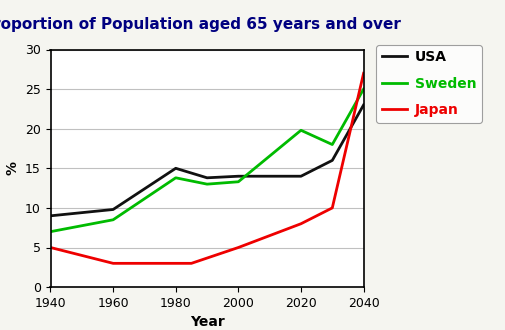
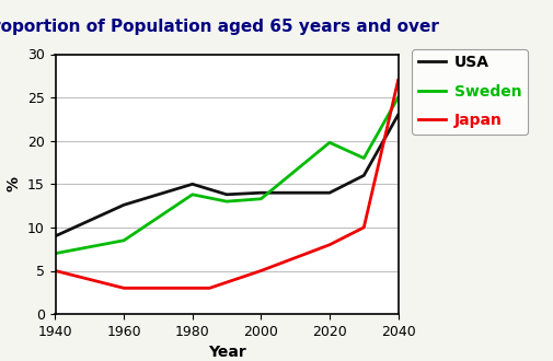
USA/1960: 9.8 -> 12.6
